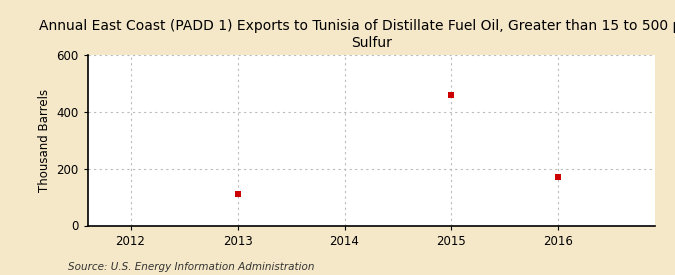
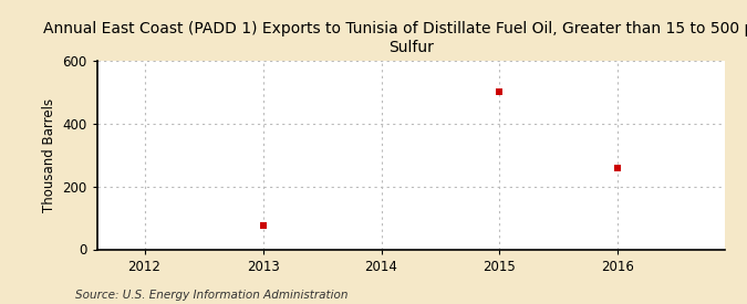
2013: 110 -> 75
2015: 460 -> 503
2016: 170 -> 258
